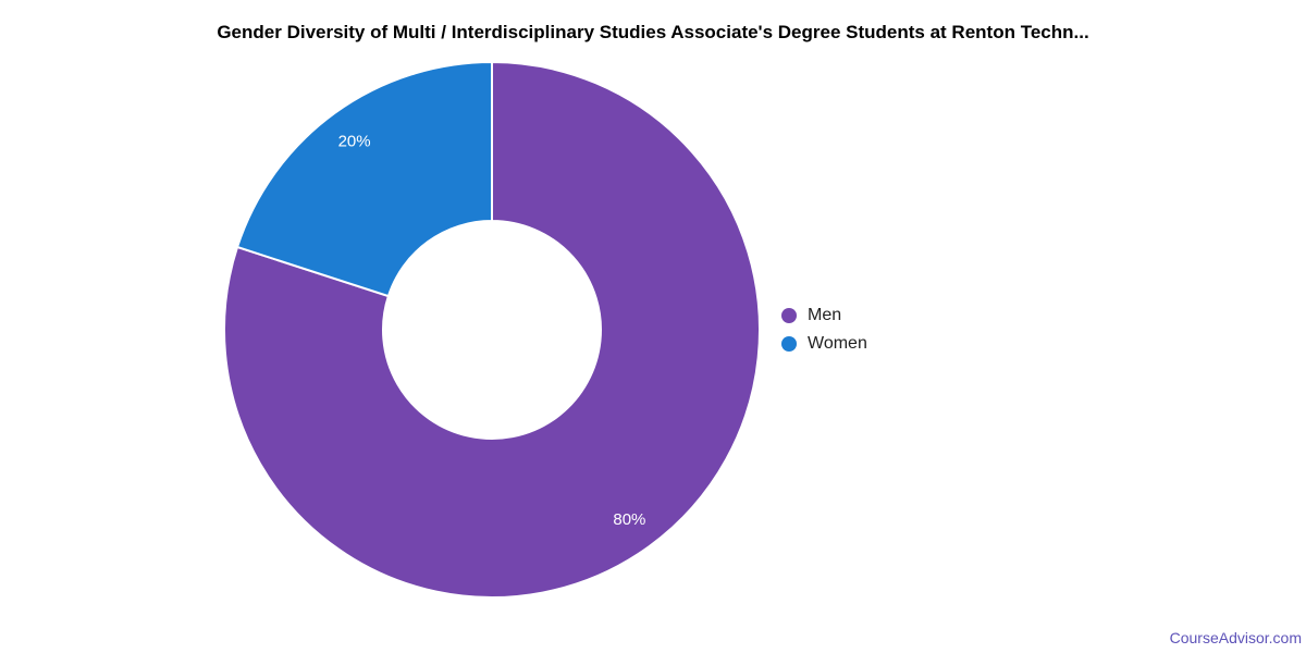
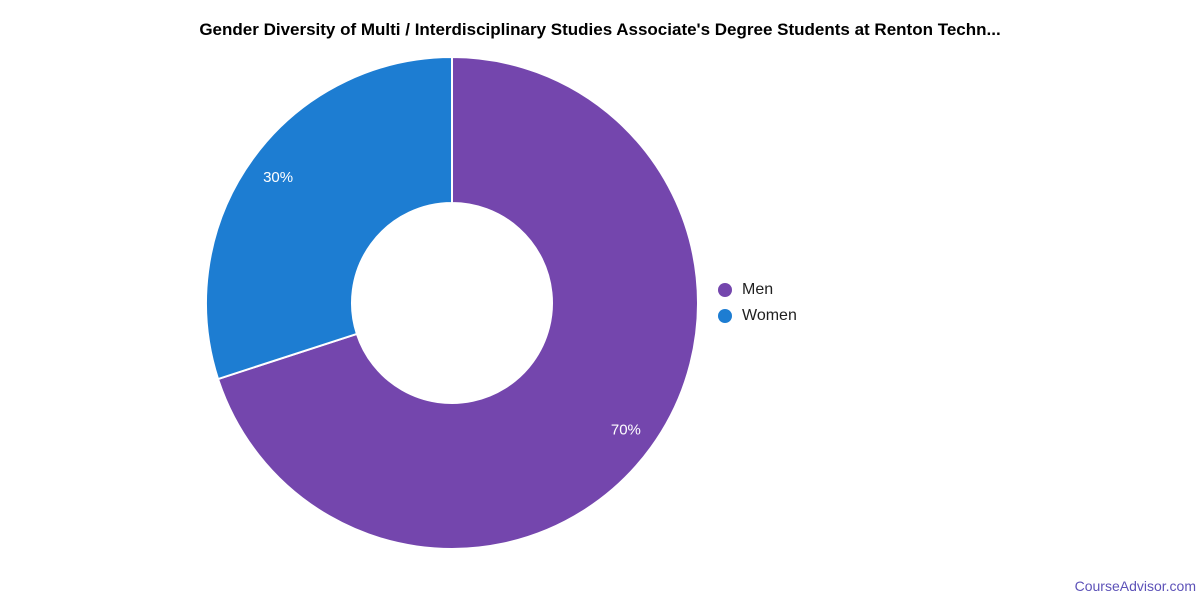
Men: 80% -> 70%
Women: 20% -> 30%
